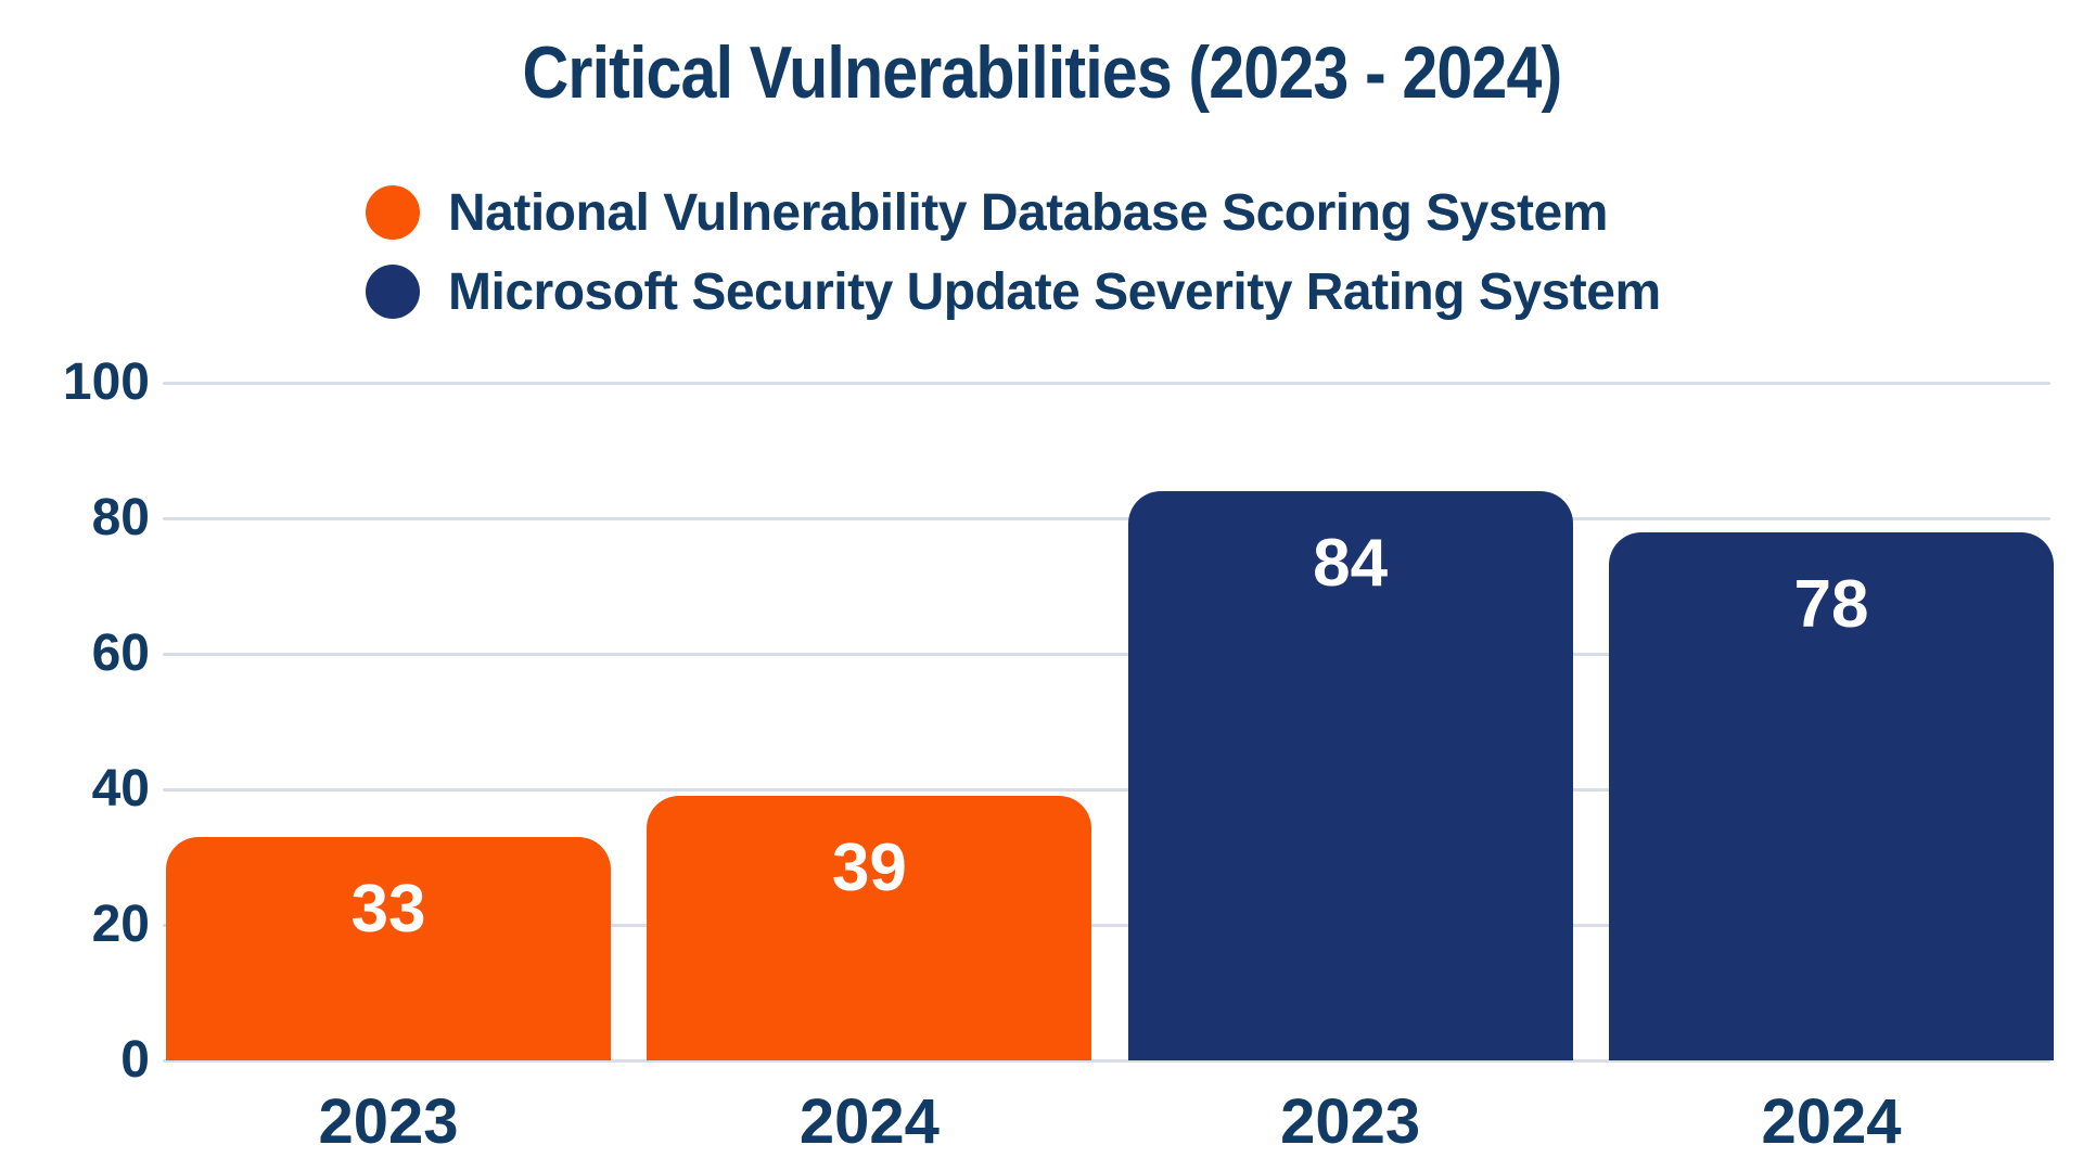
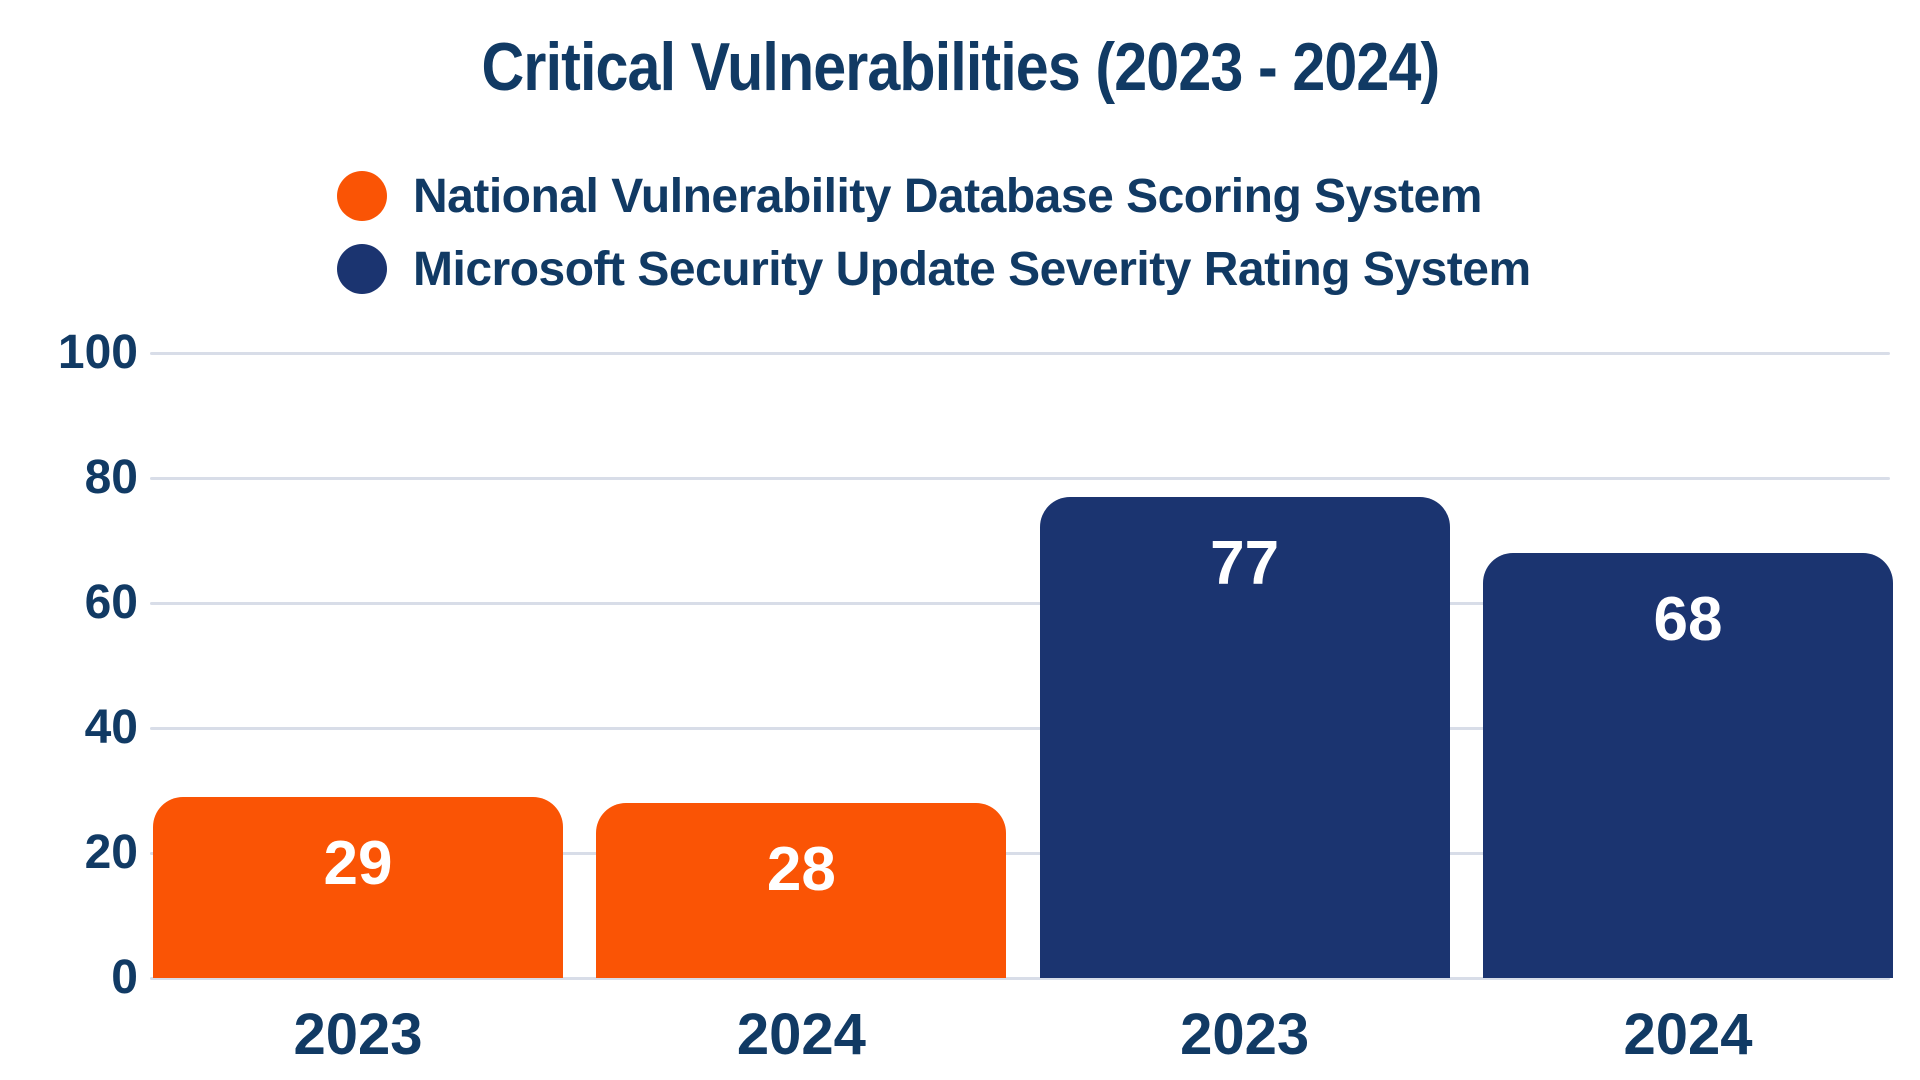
National Vulnerability Database Scoring System/2023: 33 -> 29
Microsoft Security Update Severity Rating System/2023: 84 -> 77
National Vulnerability Database Scoring System/2024: 39 -> 28
Microsoft Security Update Severity Rating System/2024: 78 -> 68
